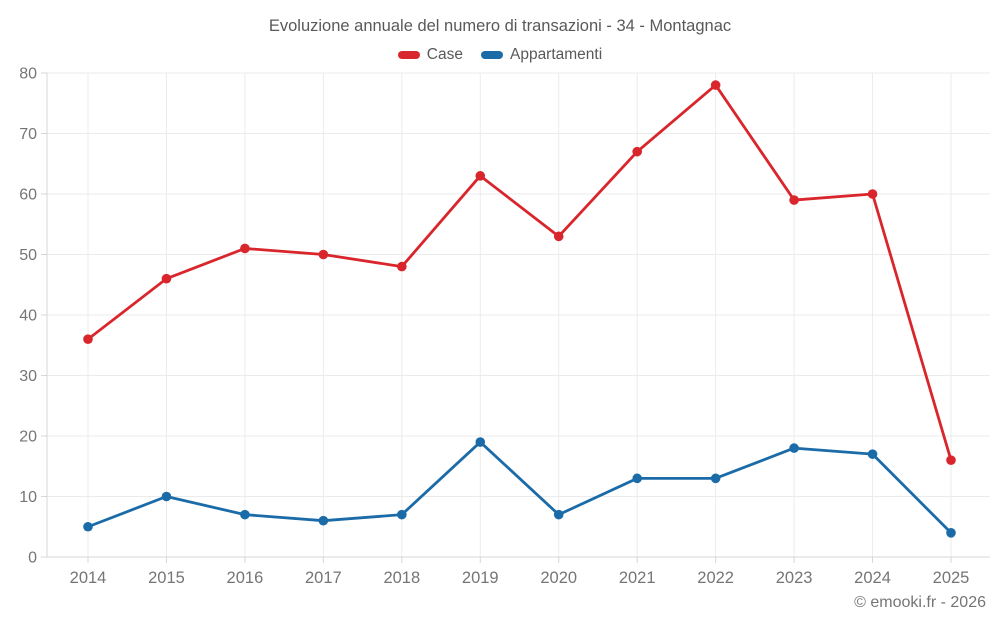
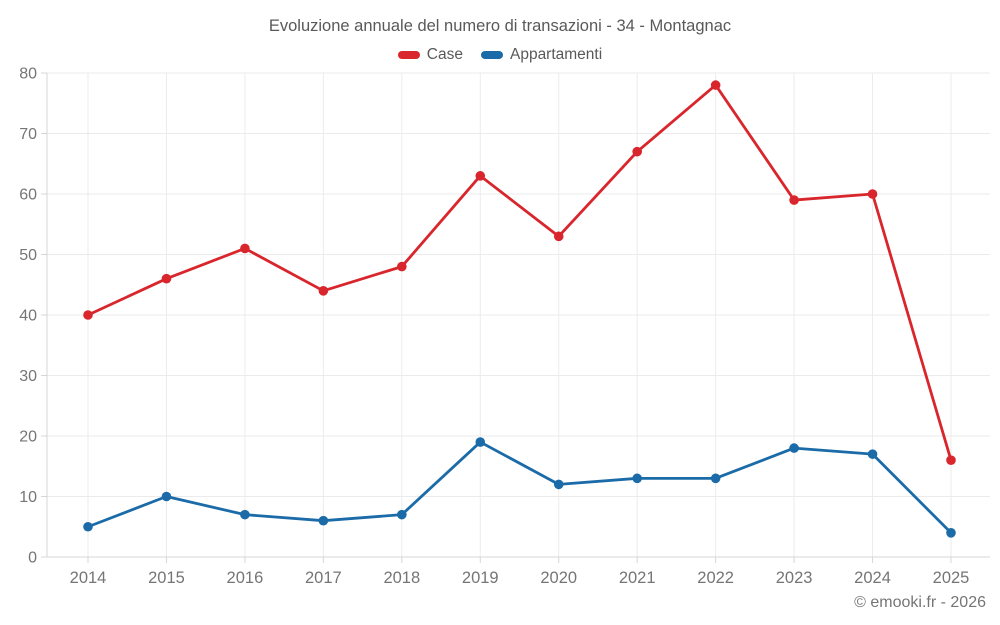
Case/2014: 36 -> 40
Case/2017: 50 -> 44
Appartamenti/2020: 7 -> 12
